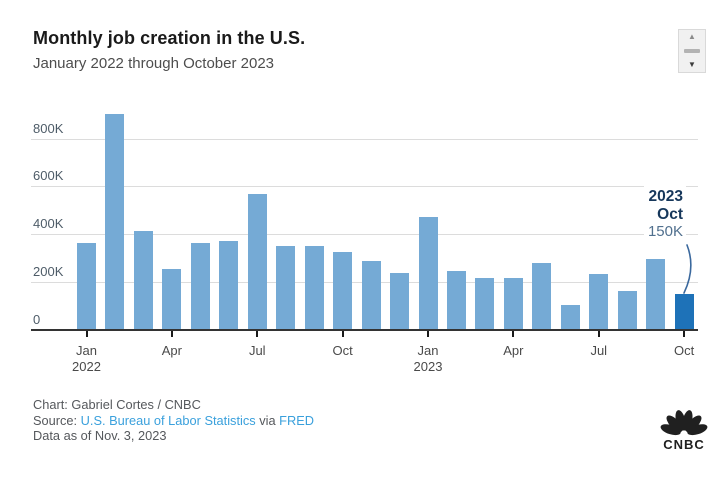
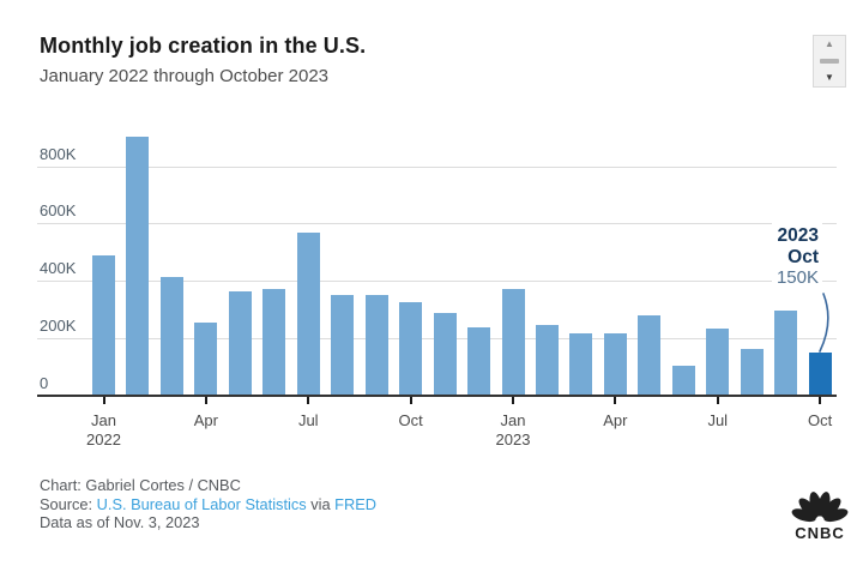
Jan 2022: 360K -> 490K
Jan 2023: 470K -> 370K
